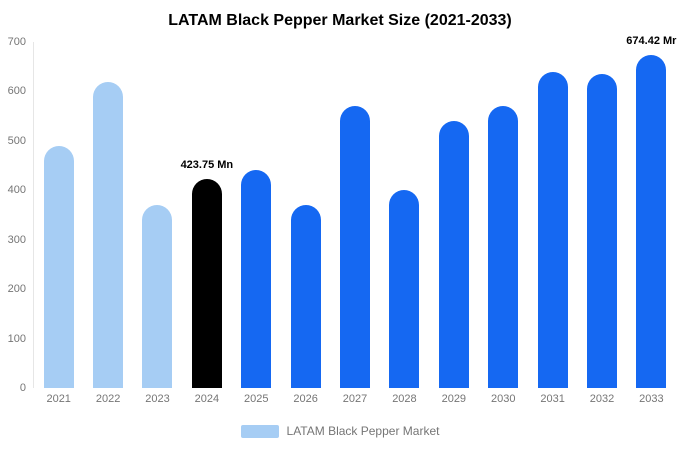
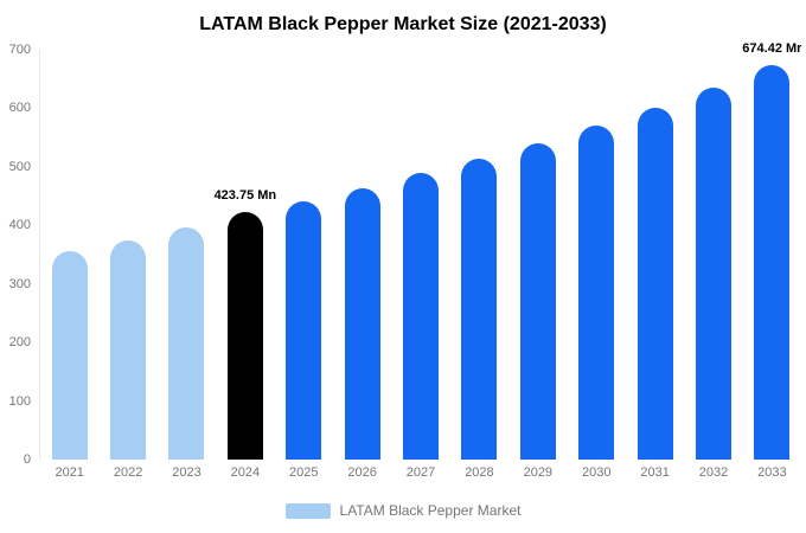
2021: 490 -> 360
2022: 620 -> 380
2023: 370 -> 400
2026: 370 -> 460
2027: 570 -> 490
2028: 400 -> 510
2031: 640 -> 600
